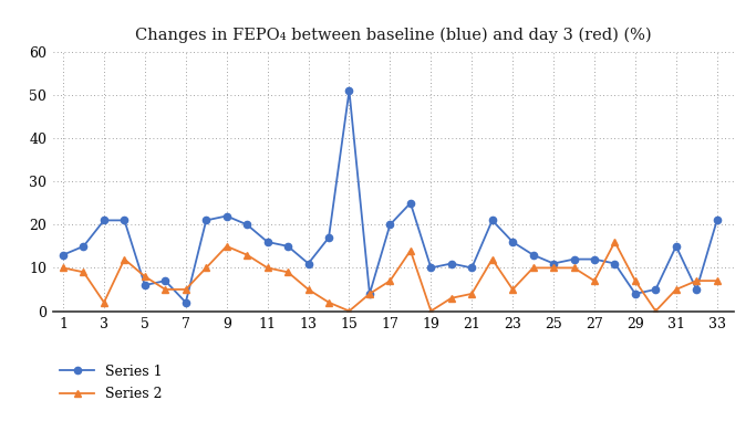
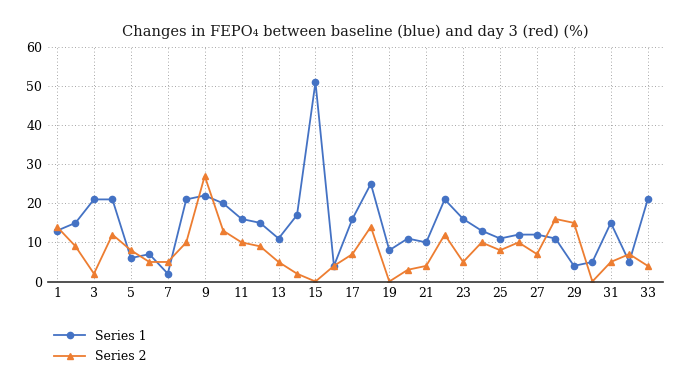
Series 2/1: 10 -> 14
Series 2/9: 15 -> 27
Series 1/17: 20 -> 16
Series 1/19: 10 -> 8
Series 2/25: 10 -> 8
Series 2/29: 7 -> 15
Series 2/33: 7 -> 4
